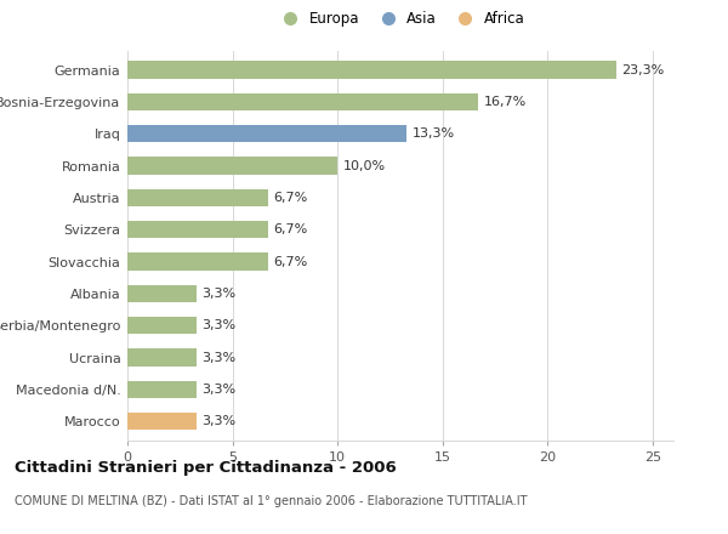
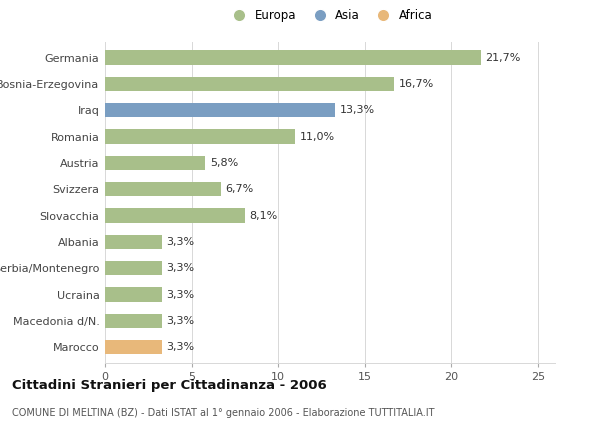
Germania: 23,3% -> 21,7%
Romania: 10,0% -> 11,0%
Austria: 6,7% -> 5,8%
Slovacchia: 6,7% -> 8,1%
